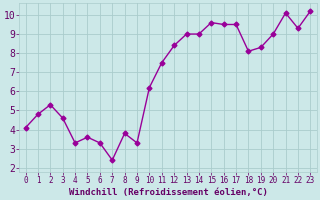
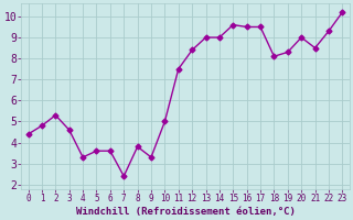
0: 4.1 -> 4.4
6: 3.3 -> 3.6
10: 6.2 -> 5.0
21: 10.1 -> 8.5
